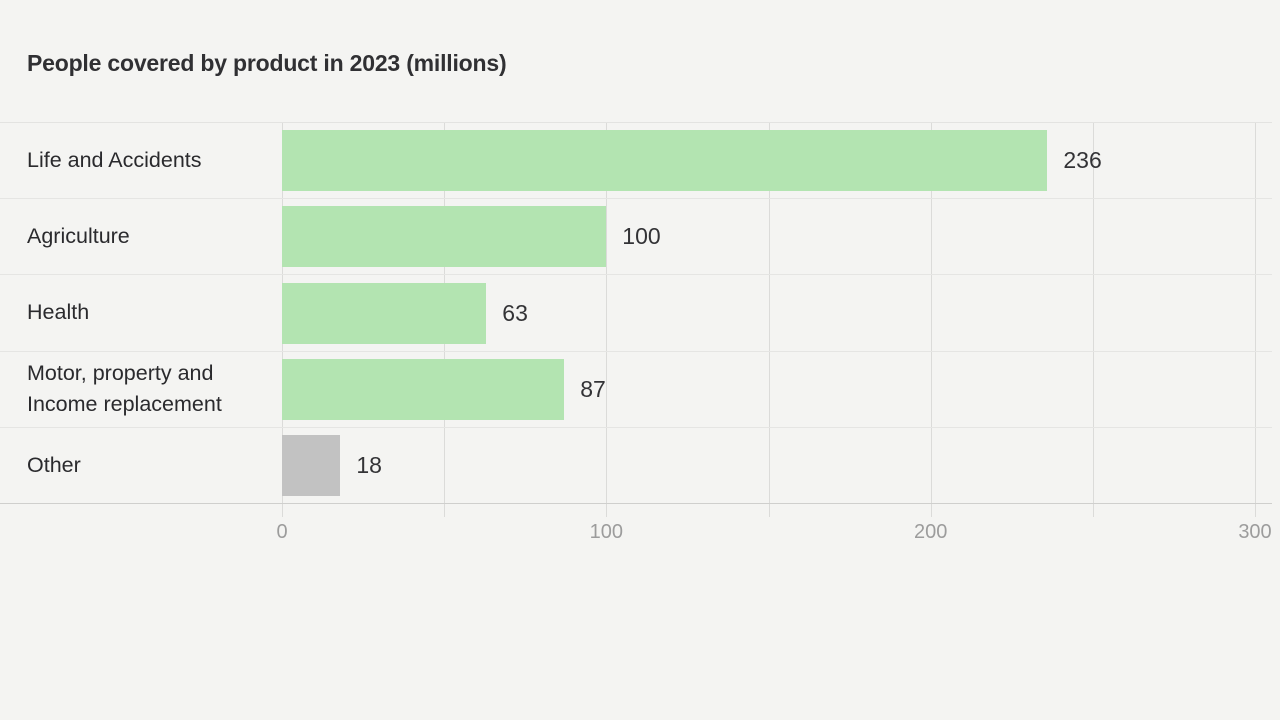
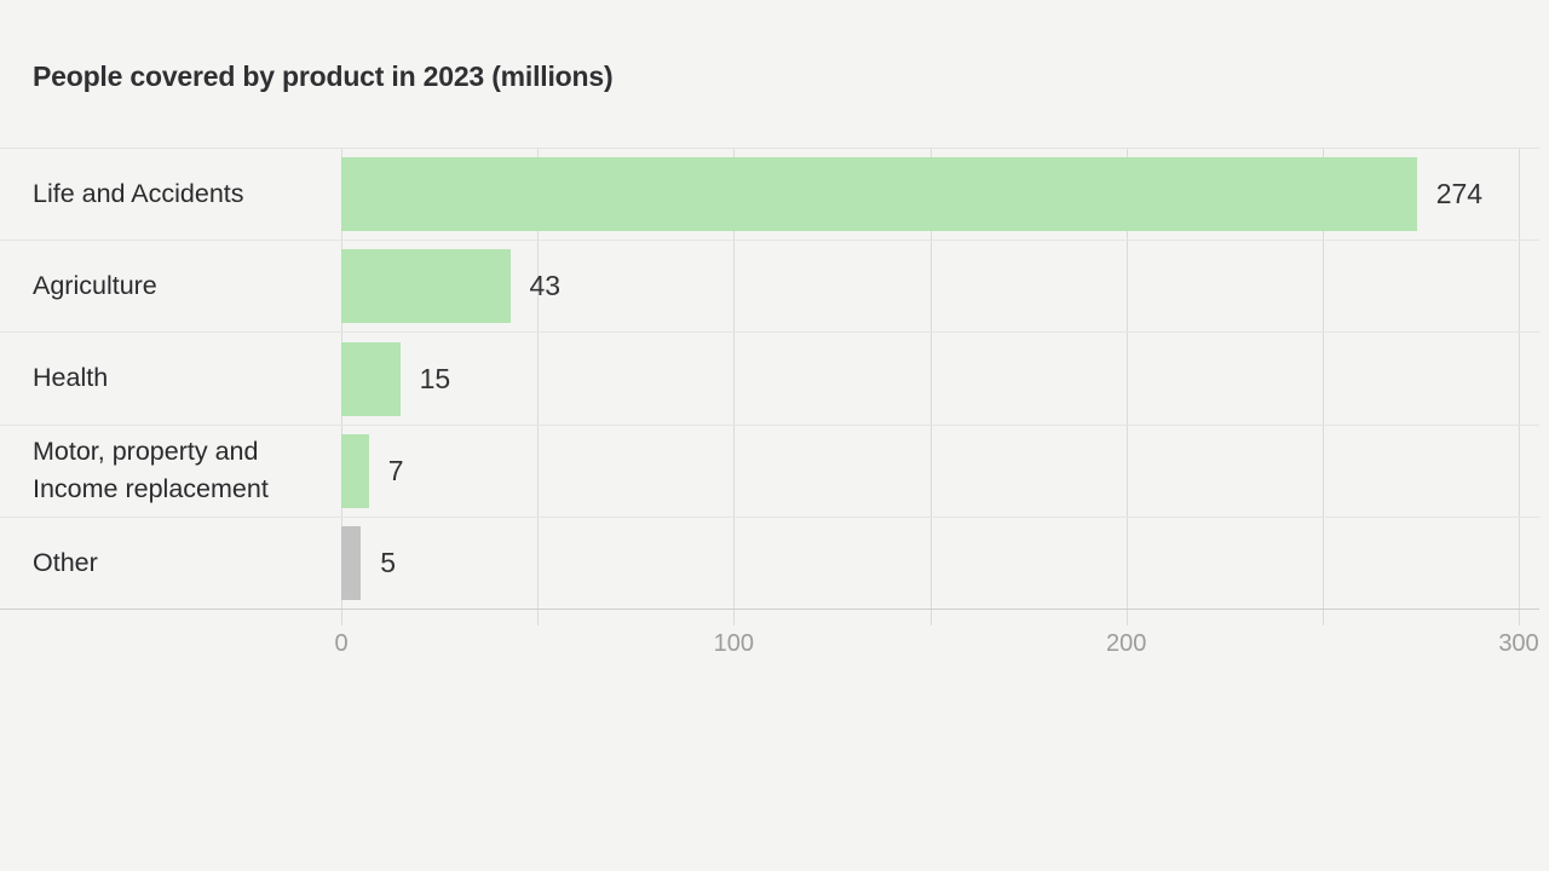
Life and Accidents: 236 -> 274
Agriculture: 100 -> 43
Health: 63 -> 15
Motor, property and Income replacement: 87 -> 7
Other: 18 -> 5
